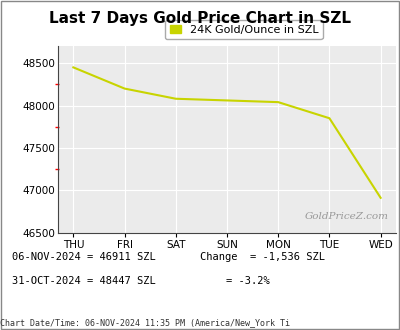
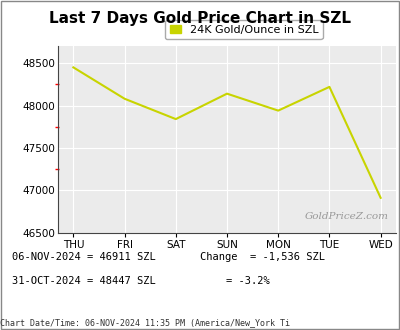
FRI: 48200 -> 48080
SAT: 48080 -> 47840
SUN: 48060 -> 48140
MON: 48040 -> 47940
TUE: 47850 -> 48220
